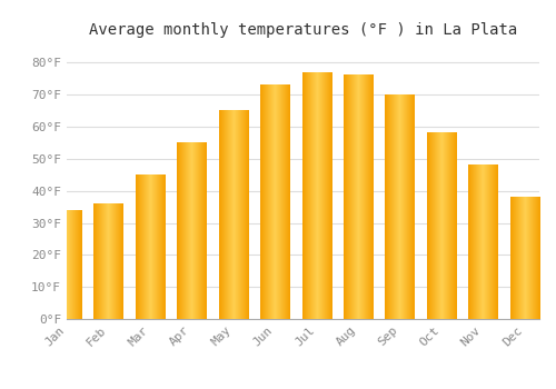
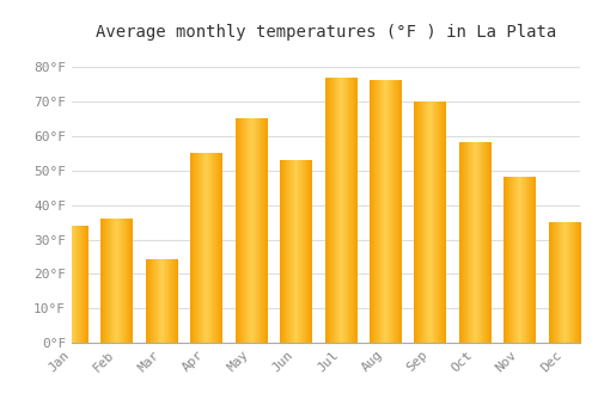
Mar: 45°F -> 24°F
Jun: 73°F -> 53°F
Dec: 38°F -> 35°F
